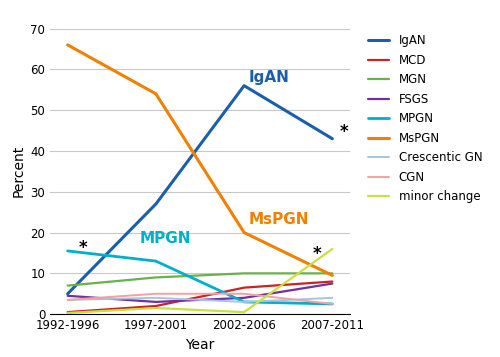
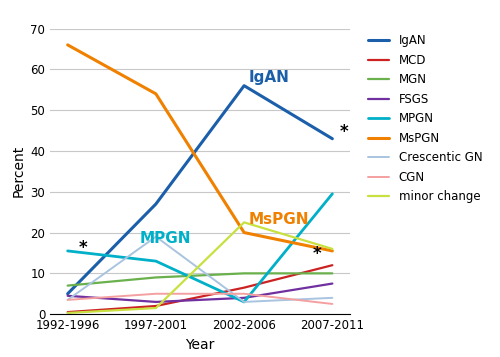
Crescentic GN/1997-2001: 4.0 -> 19.0
minor change/2002-2006: 0.5 -> 22.5
MCD/2007-2011: 8.0 -> 12.0
MPGN/2007-2011: 2.5 -> 29.5
MsPGN/2007-2011: 9.5 -> 15.5
